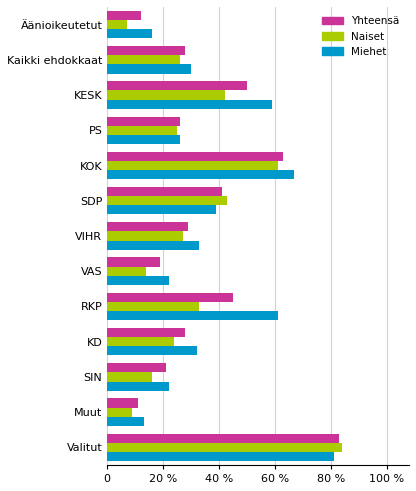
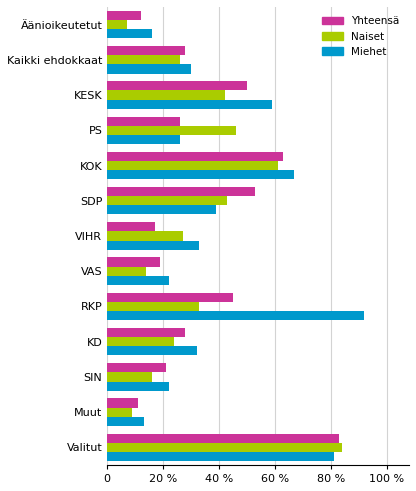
Naiset/PS: 25 % -> 46 %
Yhteensä/SDP: 41 % -> 53 %
Yhteensä/VIHR: 29 % -> 17 %
Miehet/RKP: 61 % -> 92 %
